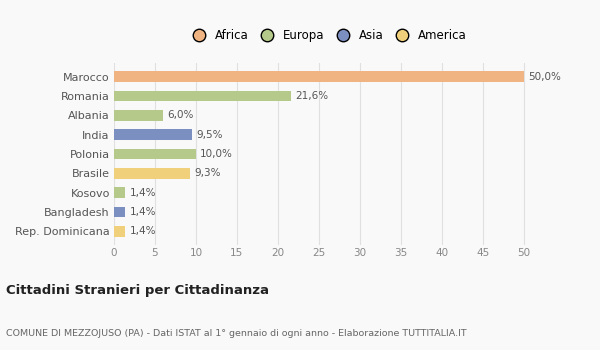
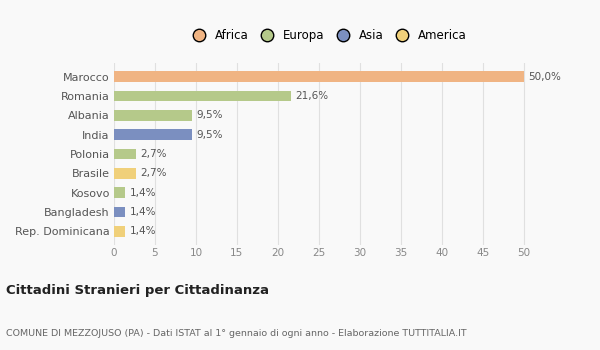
Albania: 6,0% -> 9,5%
Polonia: 10,0% -> 2,7%
Brasile: 9,3% -> 2,7%
